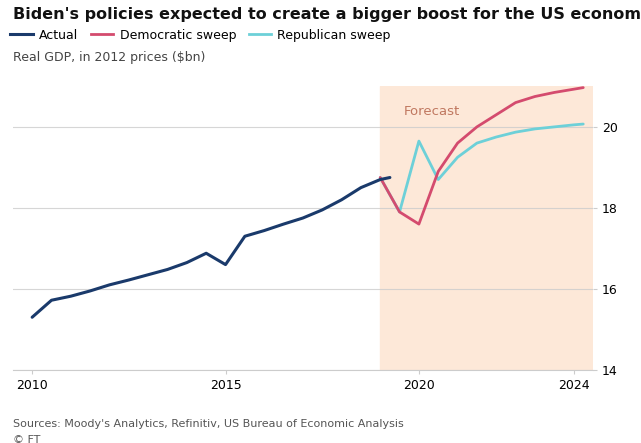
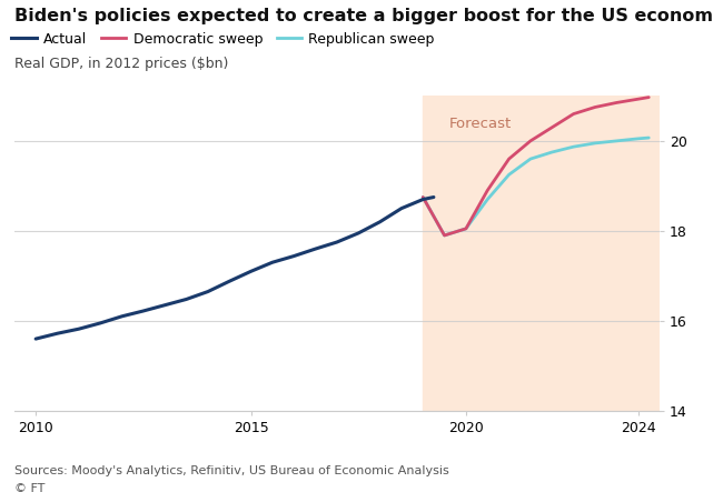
Actual/2010: 15.30 -> 15.60
Actual/2015: 16.60 -> 17.10
Democratic sweep/2020: 17.60 -> 18.05
Republican sweep/2020: 19.65 -> 18.05
